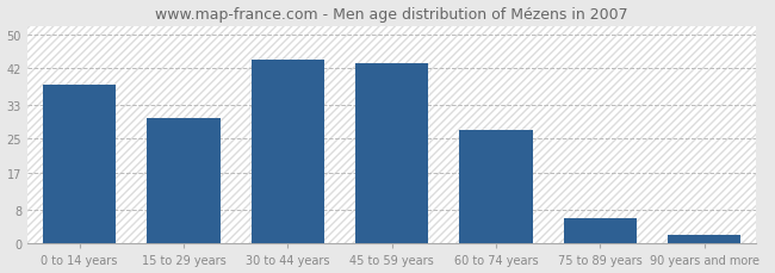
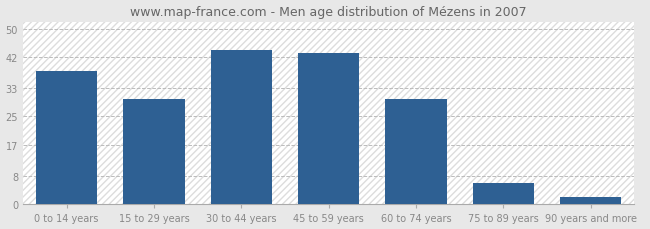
60 to 74 years: 27 -> 30
